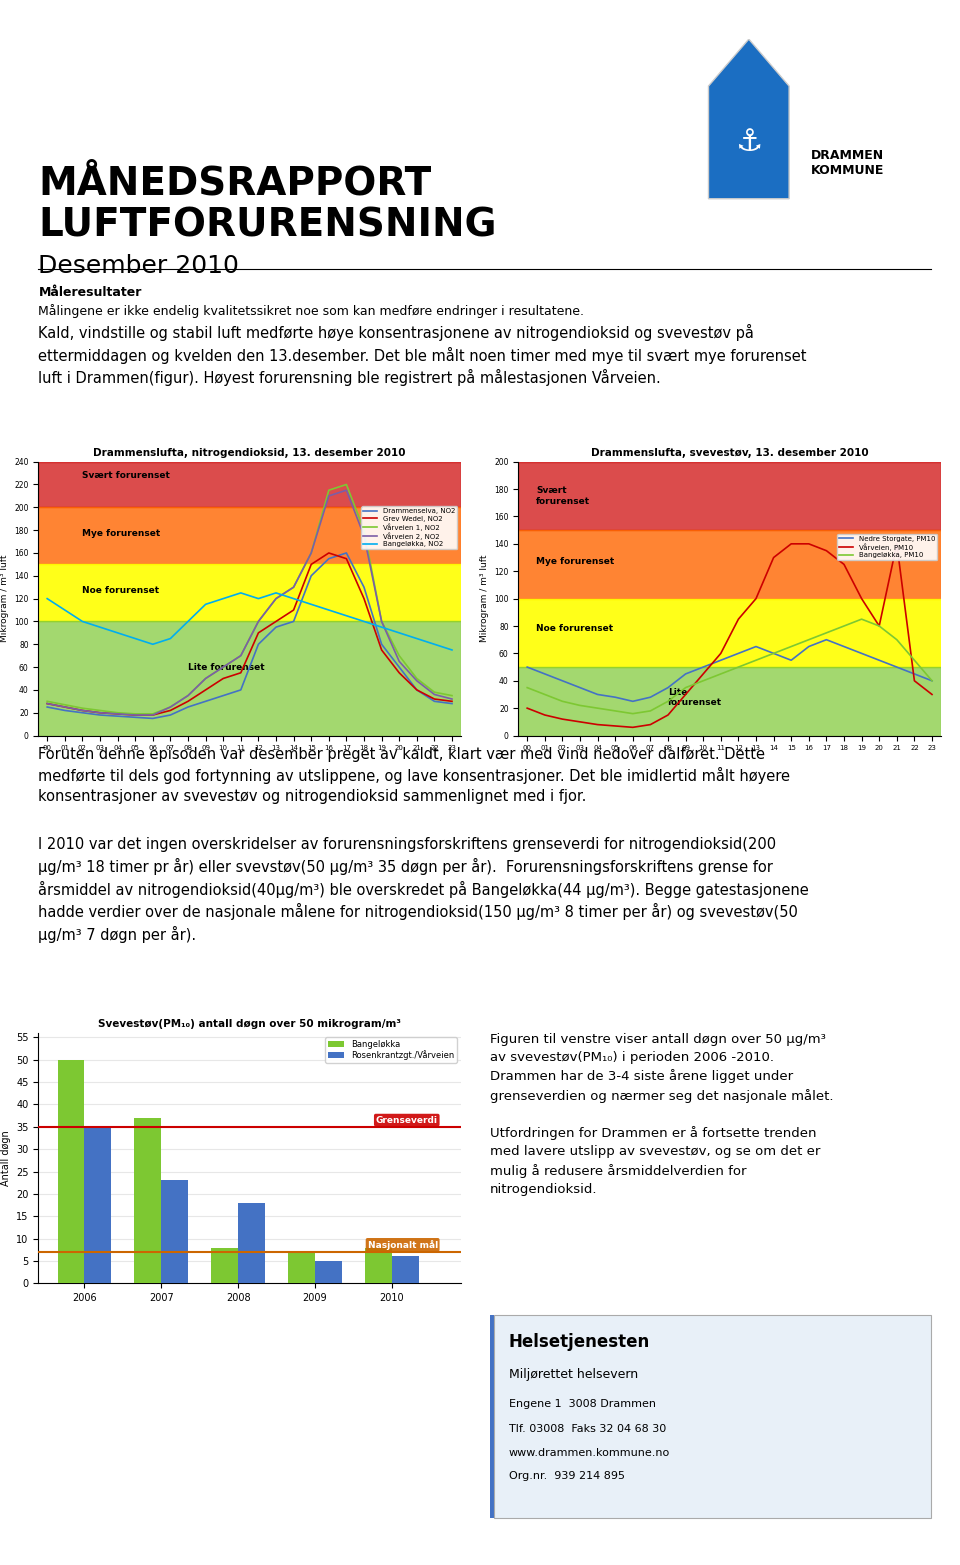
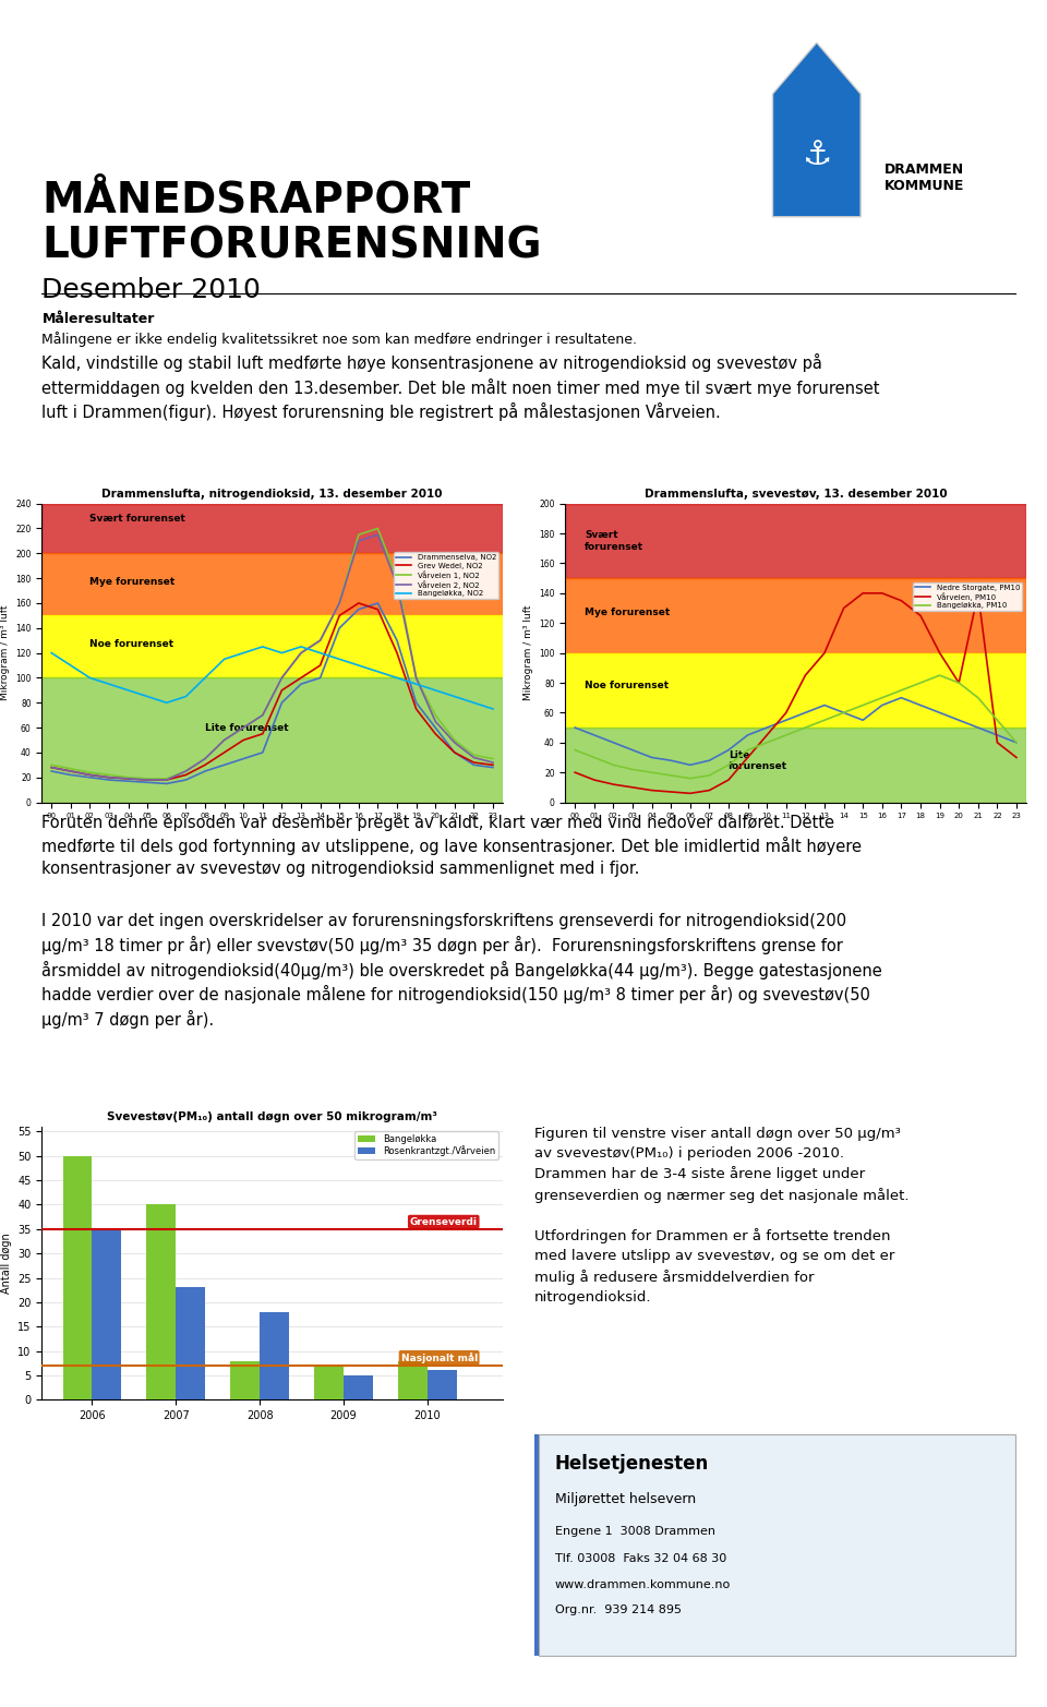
Svevestøv(PM₁₀) antall døgn over 50 mikrogram/m³/Bangeløkka/2007: 37 -> 40
